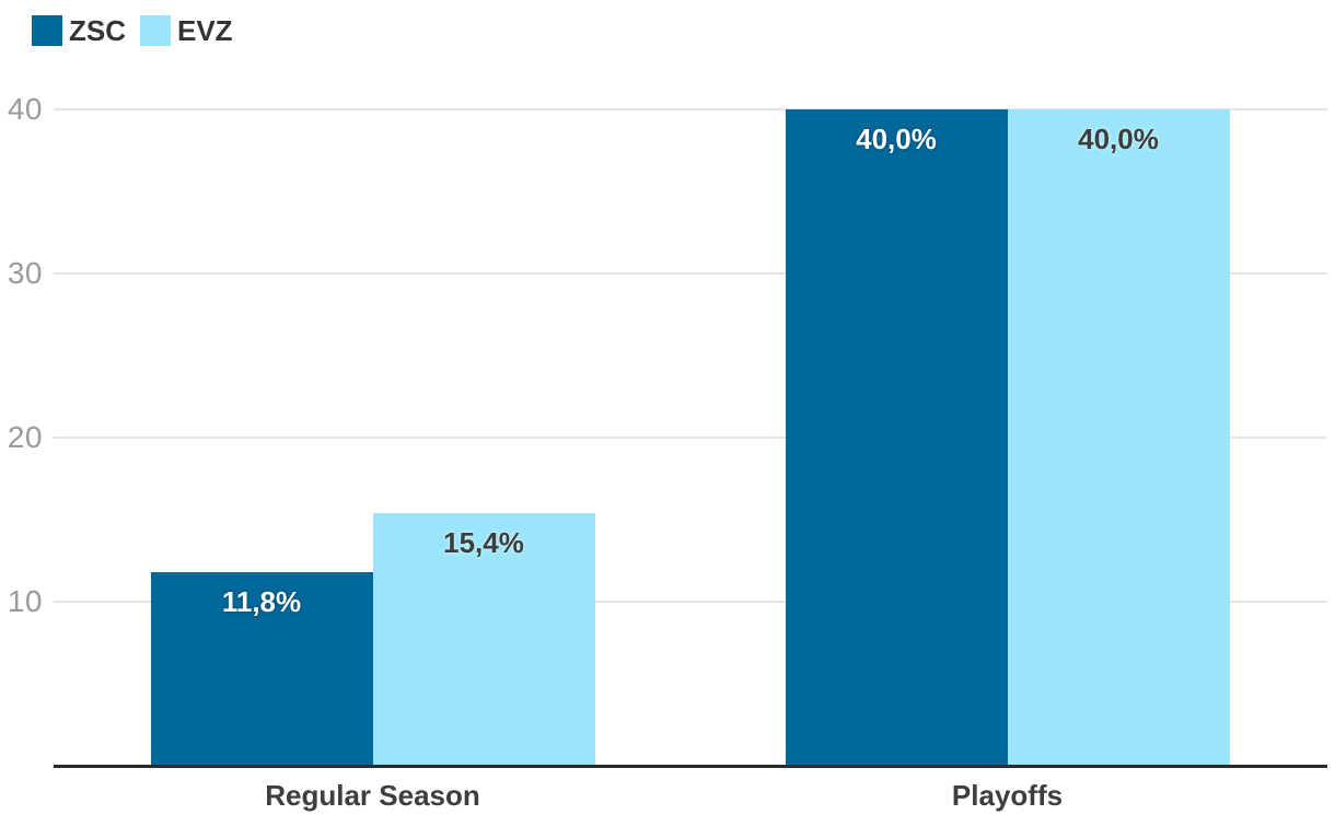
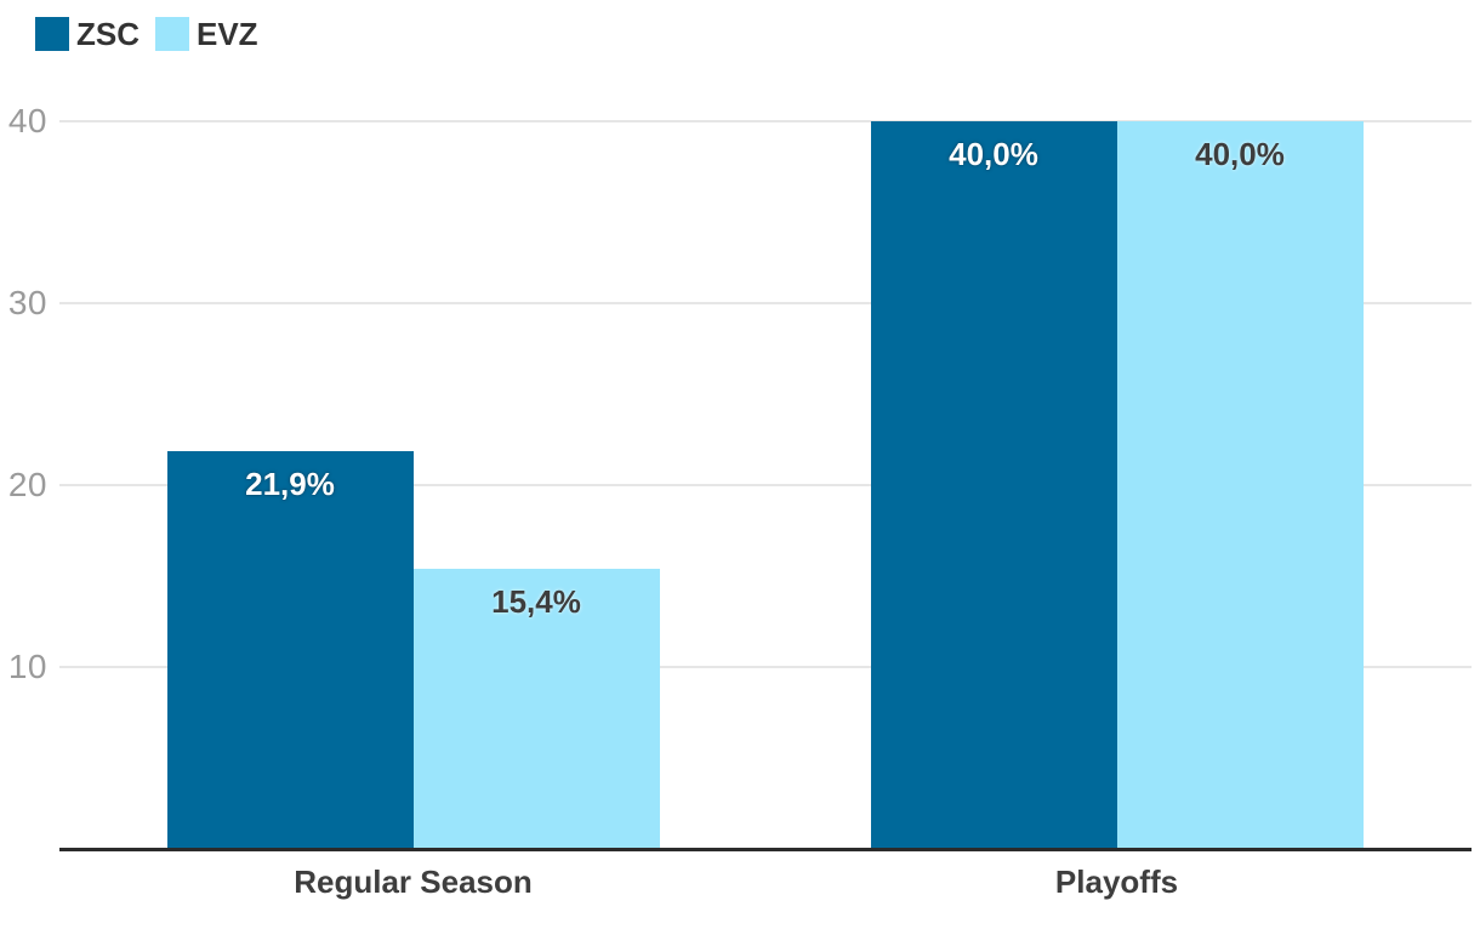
ZSC/Regular Season: 11,8% -> 21,9%
